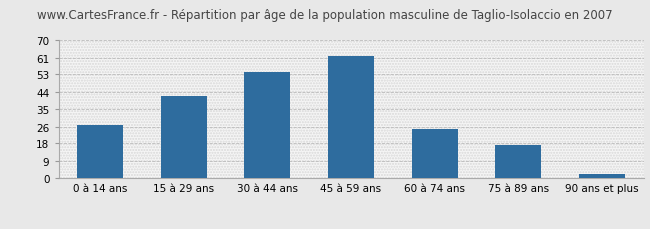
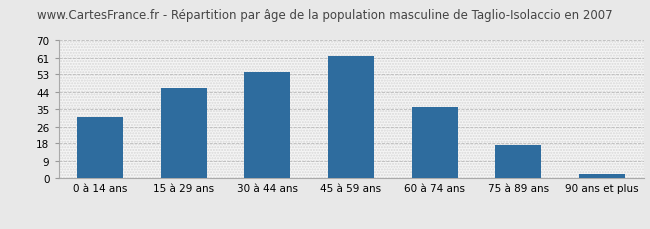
0 à 14 ans: 27 -> 31
15 à 29 ans: 42 -> 46
60 à 74 ans: 25 -> 36
